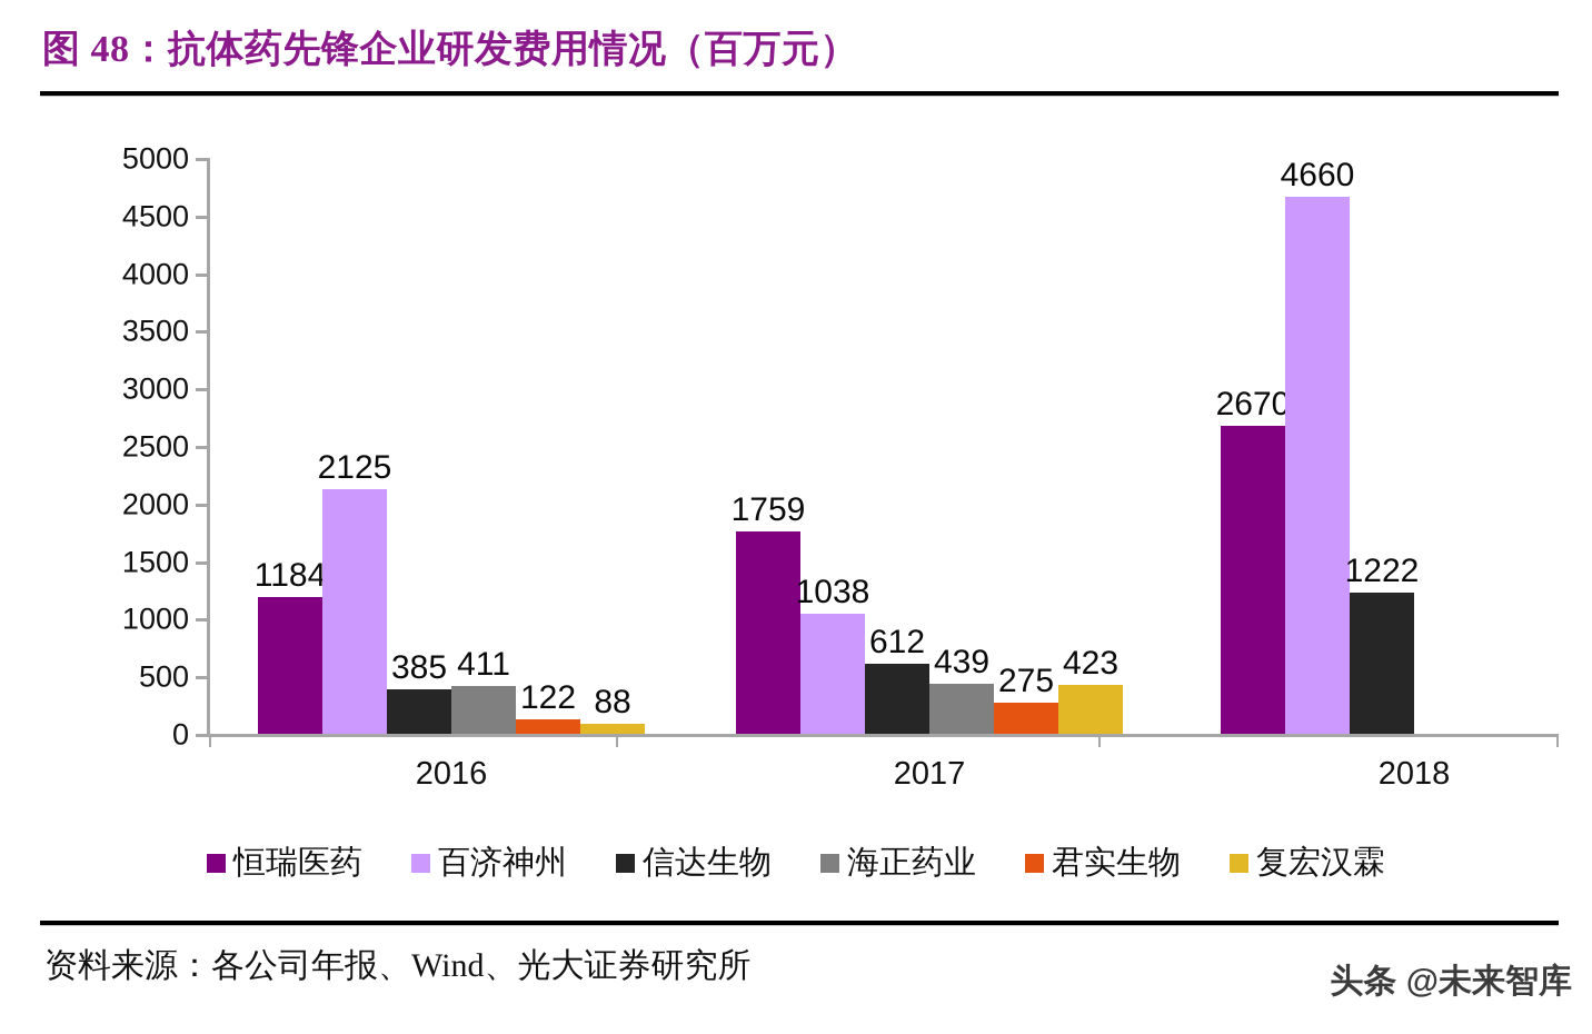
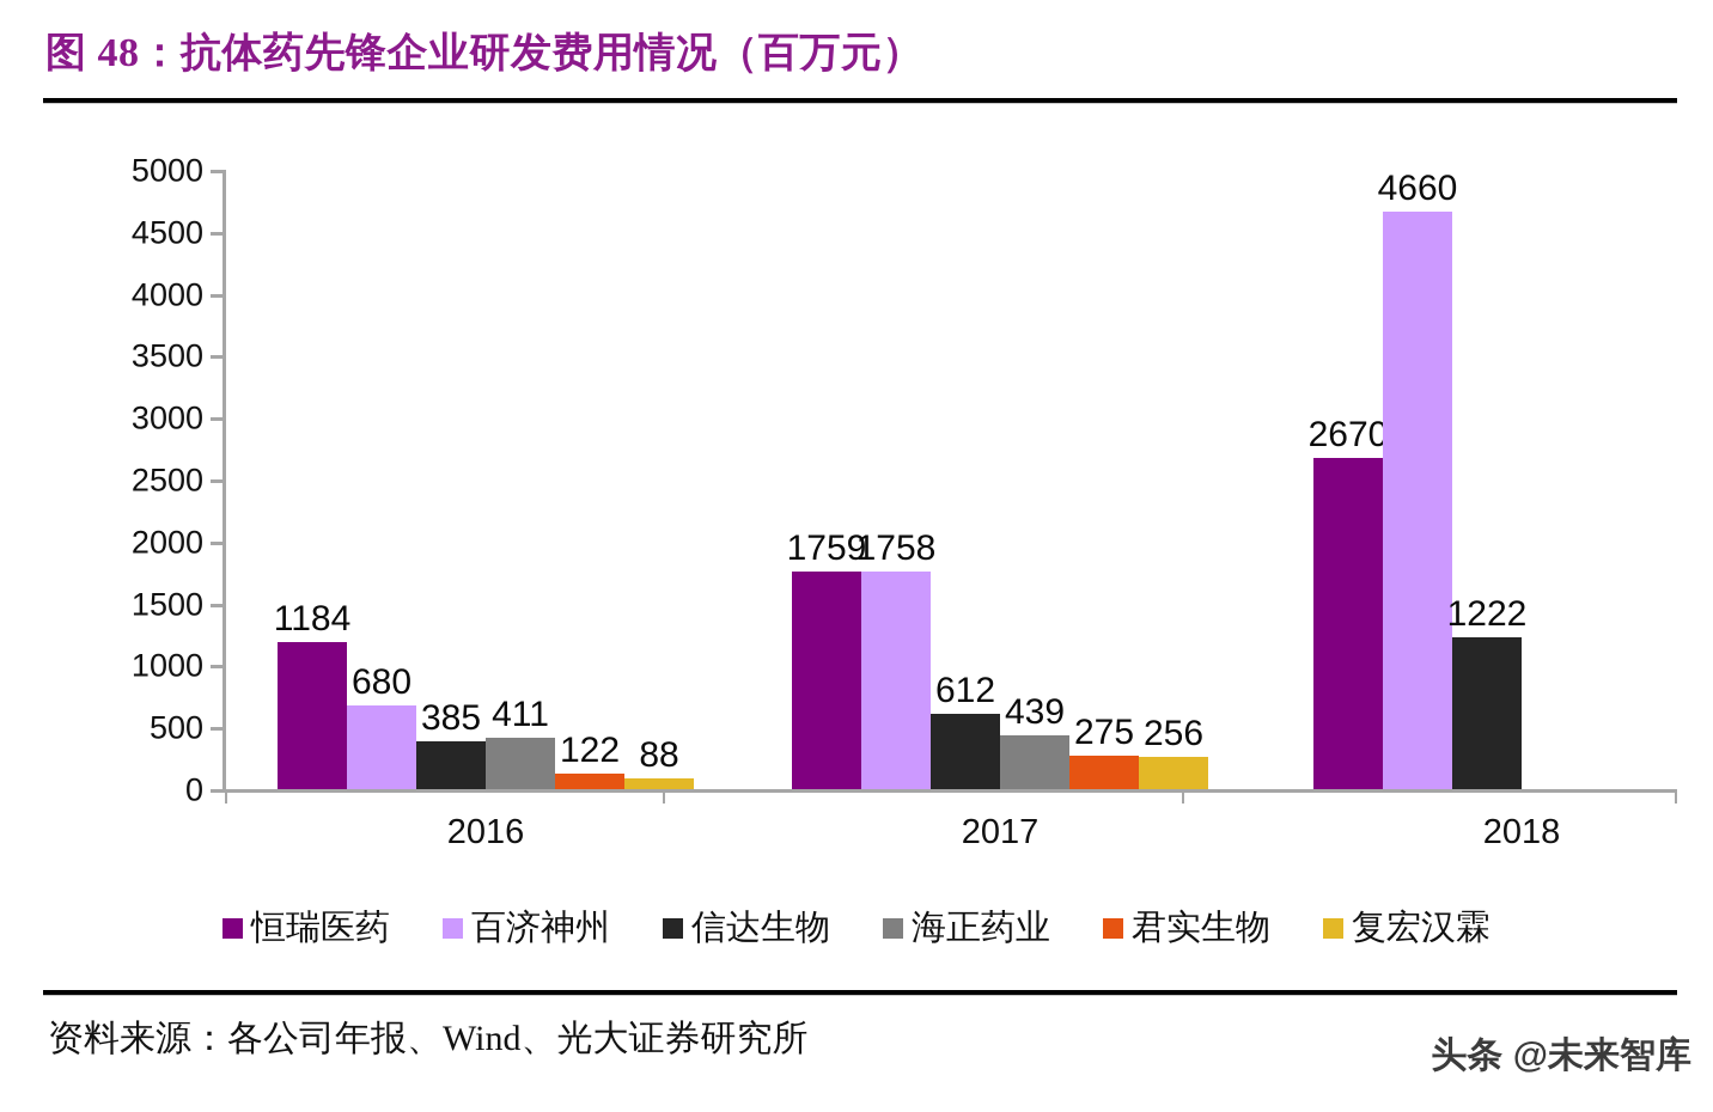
百济神州/2016: 2125 -> 680
百济神州/2017: 1038 -> 1758
复宏汉霖/2017: 423 -> 256
